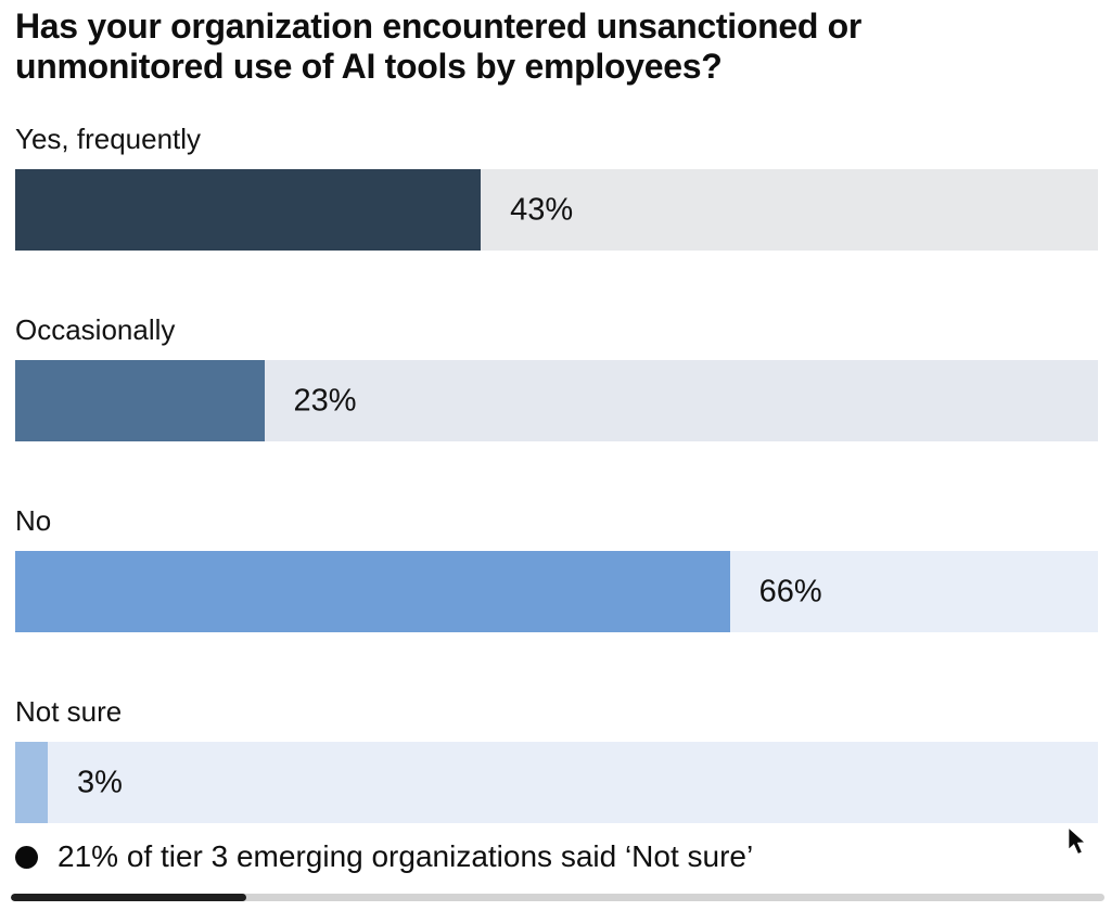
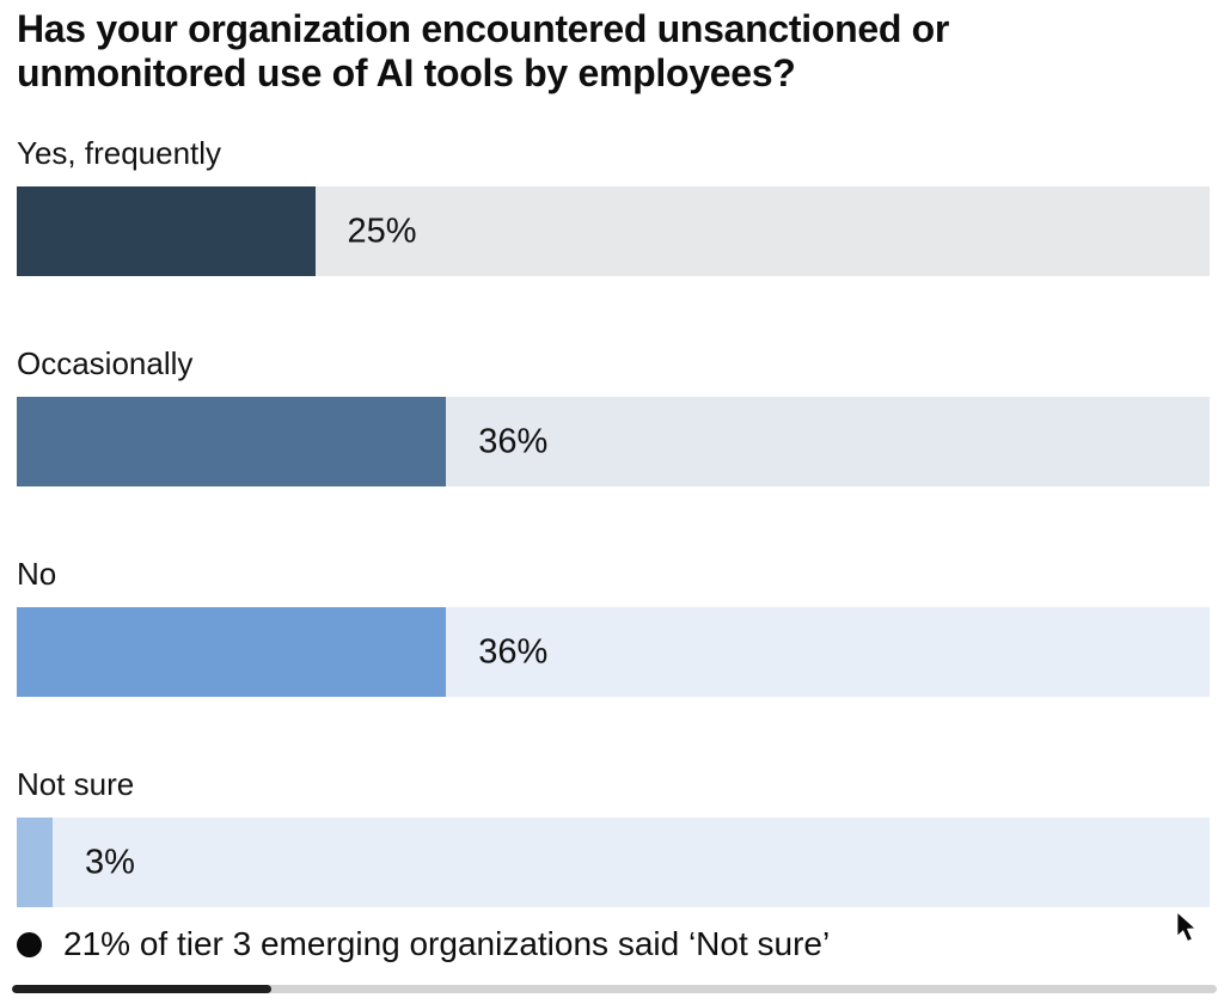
Yes, frequently: 43% -> 25%
Occasionally: 23% -> 36%
No: 66% -> 36%
